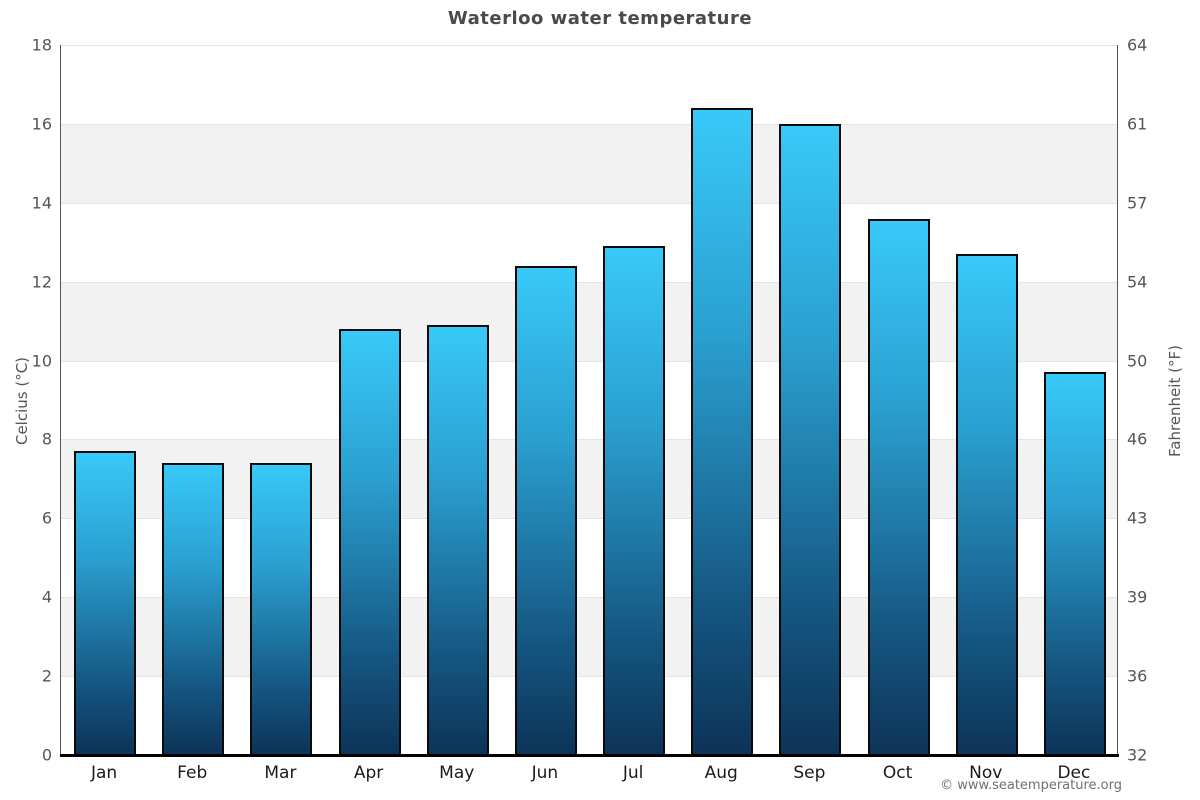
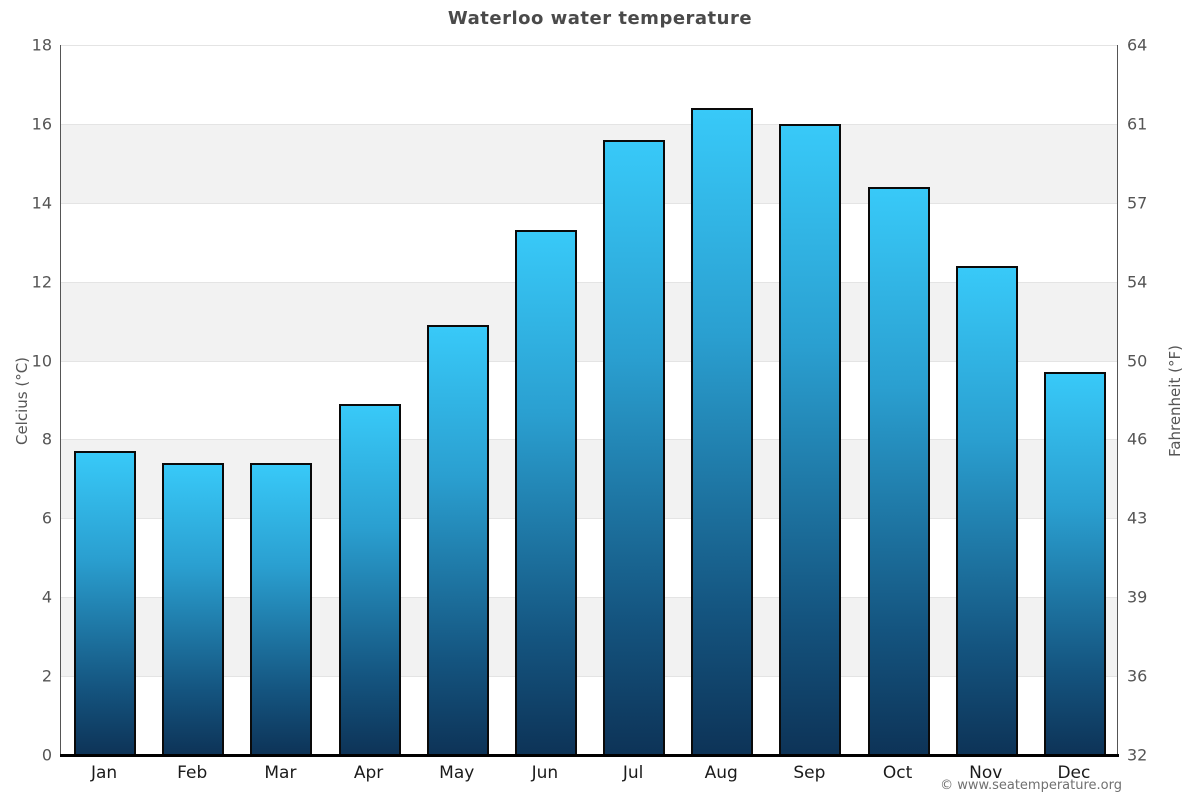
Apr: 10.8 -> 8.9
Jun: 12.4 -> 13.3
Jul: 12.9 -> 15.6
Oct: 13.6 -> 14.4
Nov: 12.7 -> 12.4
